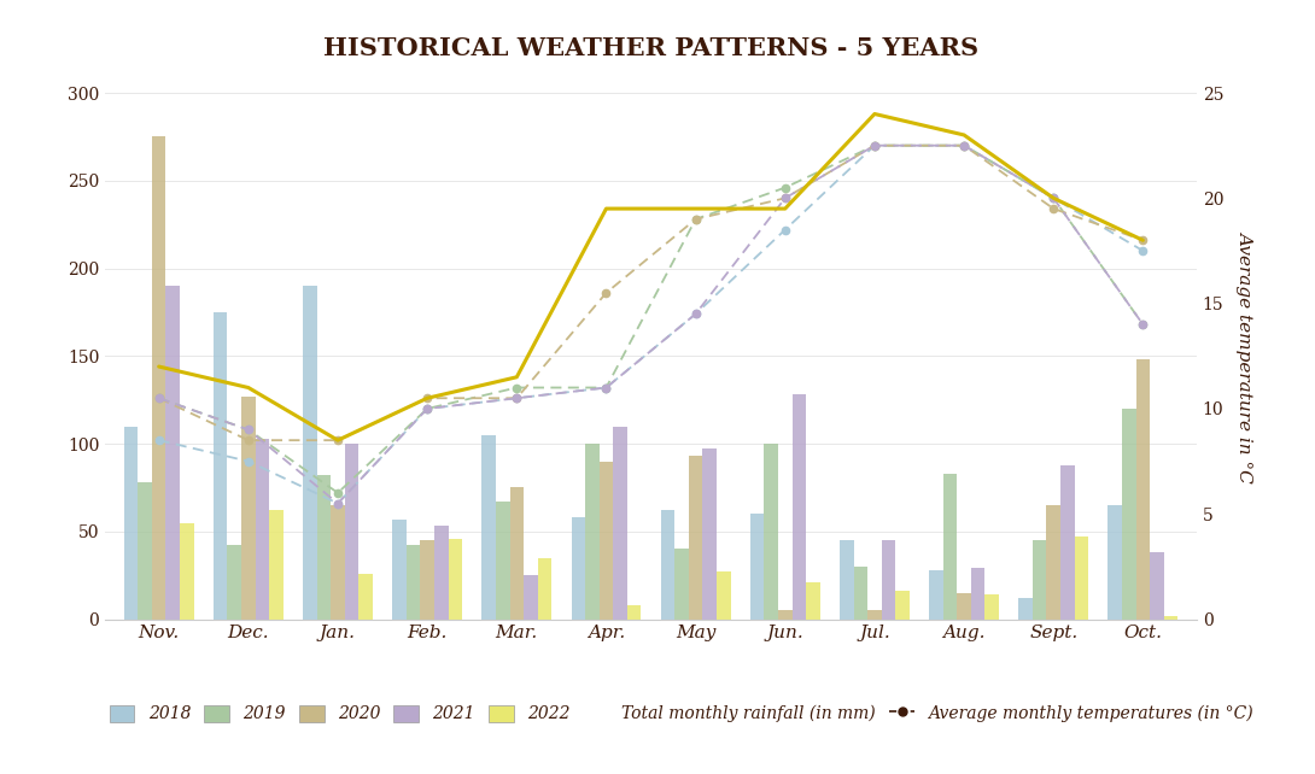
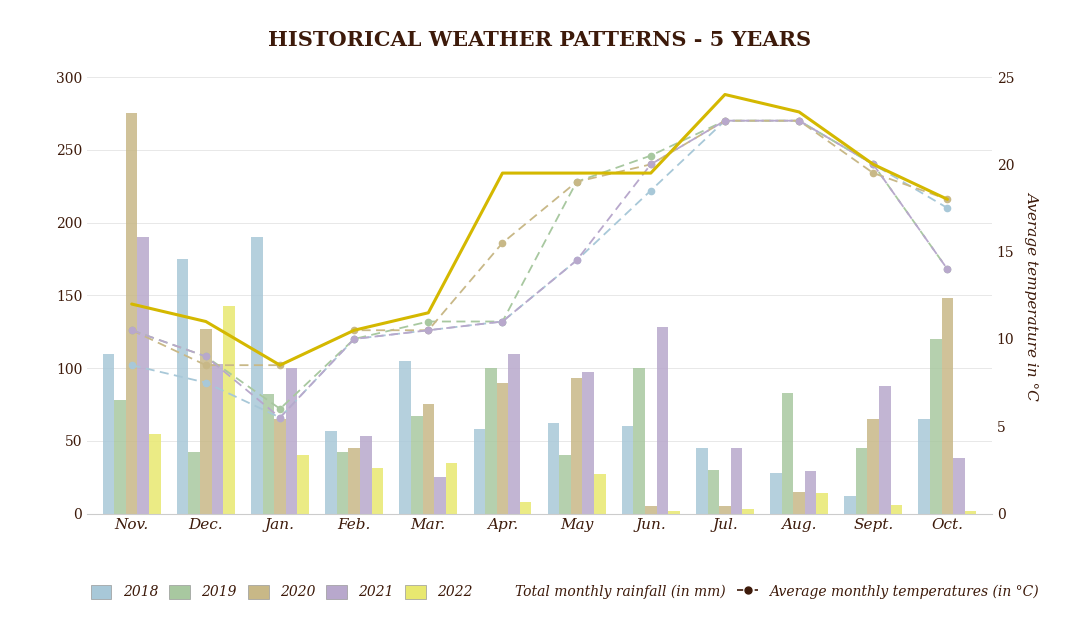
2022/Dec.: 62 -> 143
2022/Jan.: 26 -> 40
2022/Feb.: 46 -> 31
2022/Jun.: 21 -> 2
2022/Jul.: 16 -> 3
2022/Sept.: 47 -> 6
